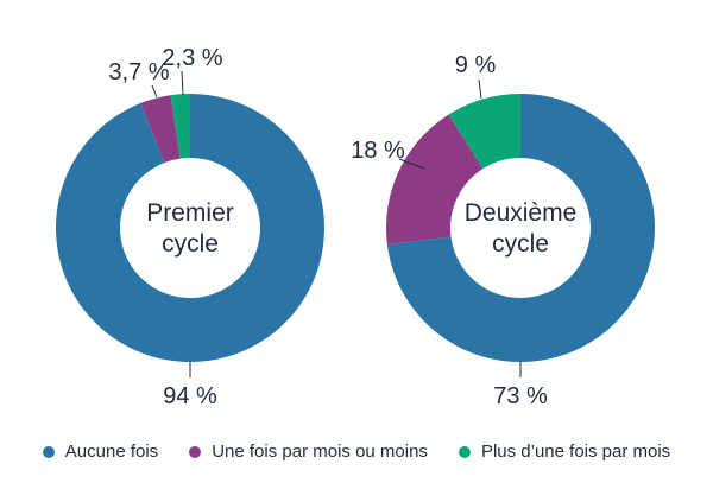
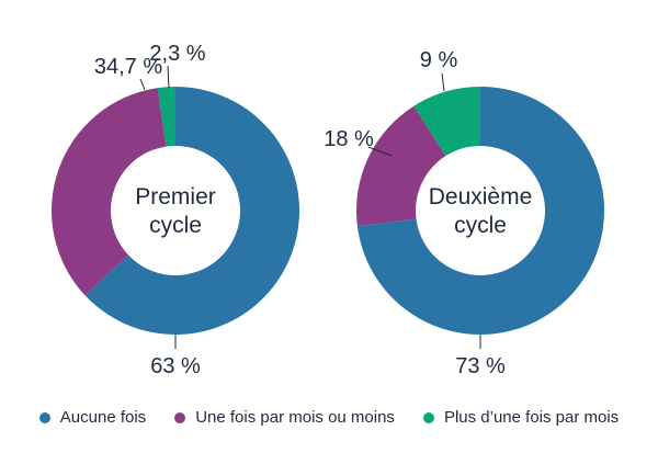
Premier cycle/Aucune fois: 94 -> 63
Premier cycle/Une fois par mois ou moins: 3,7 -> 34,7
